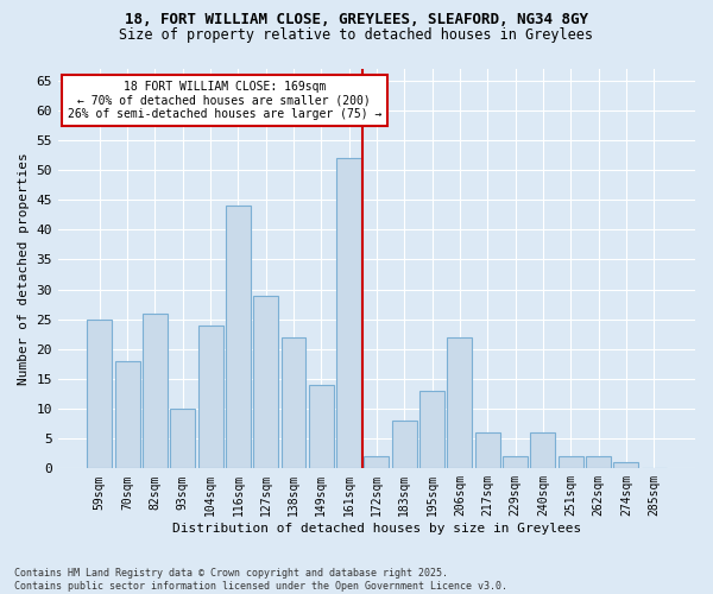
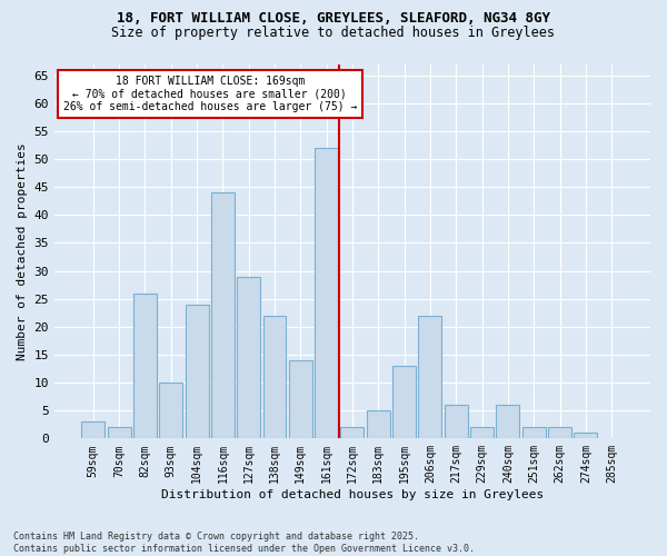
59sqm: 25 -> 3
70sqm: 18 -> 2
183sqm: 8 -> 5
